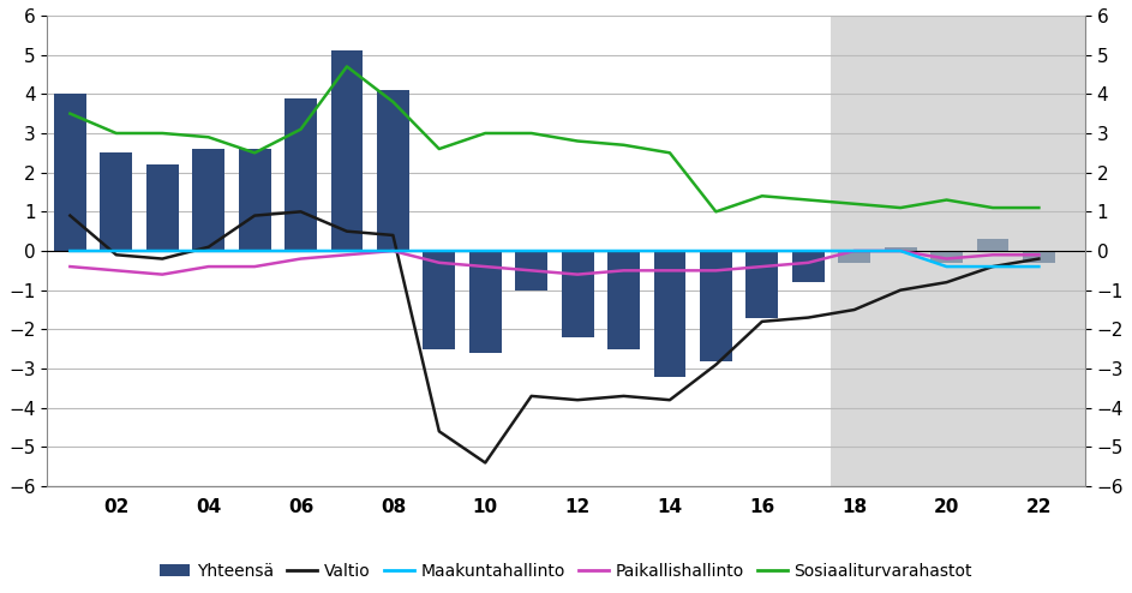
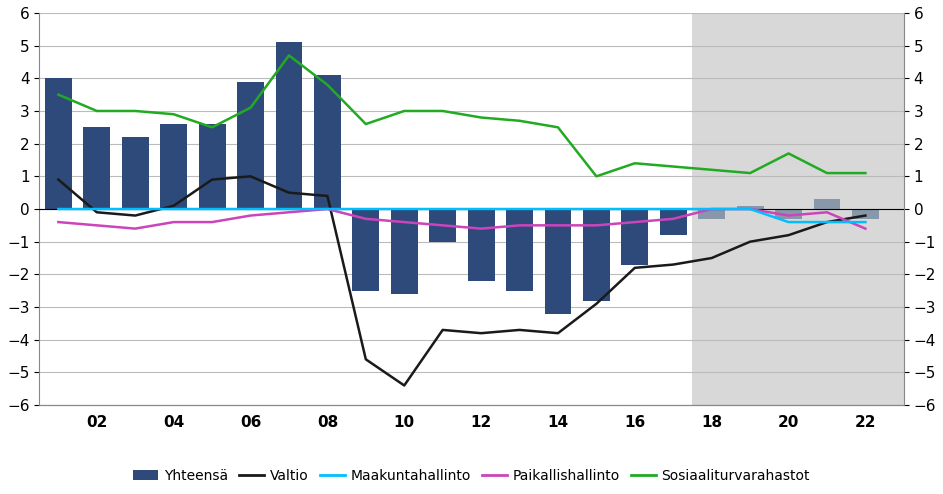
Sosiaaliturvarahastot/20: 1.3 -> 1.7
Paikallishallinto/22: -0.1 -> -0.6
